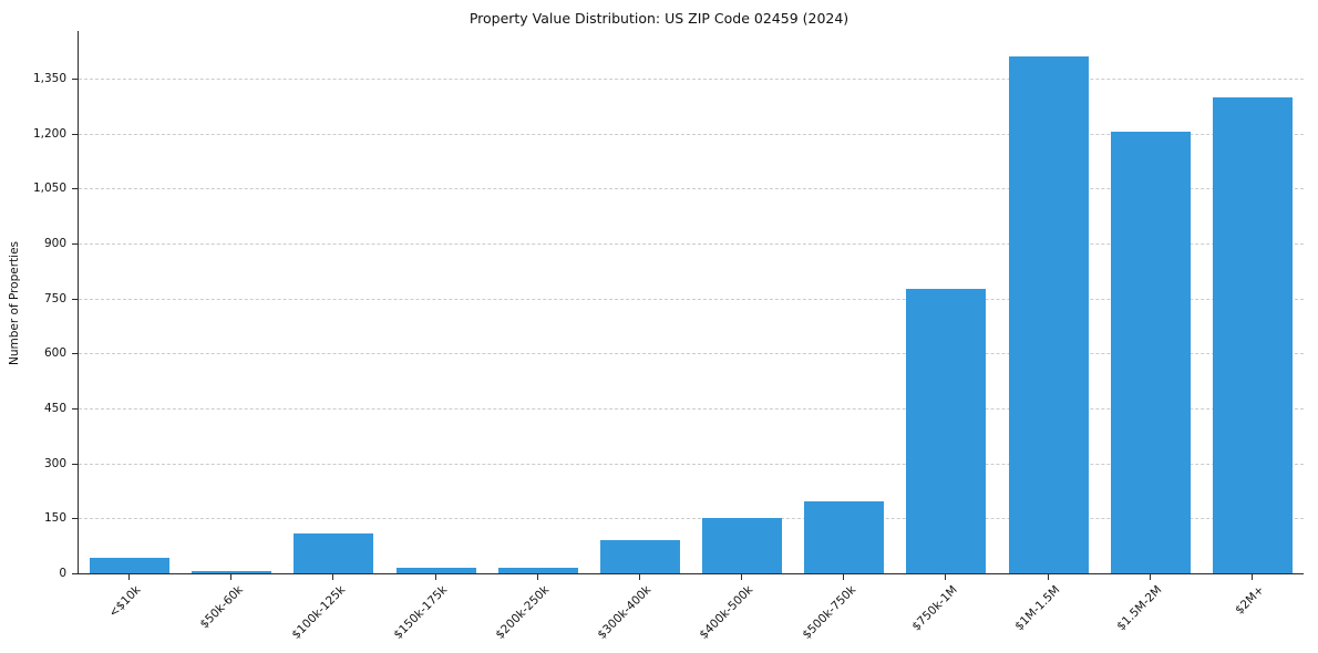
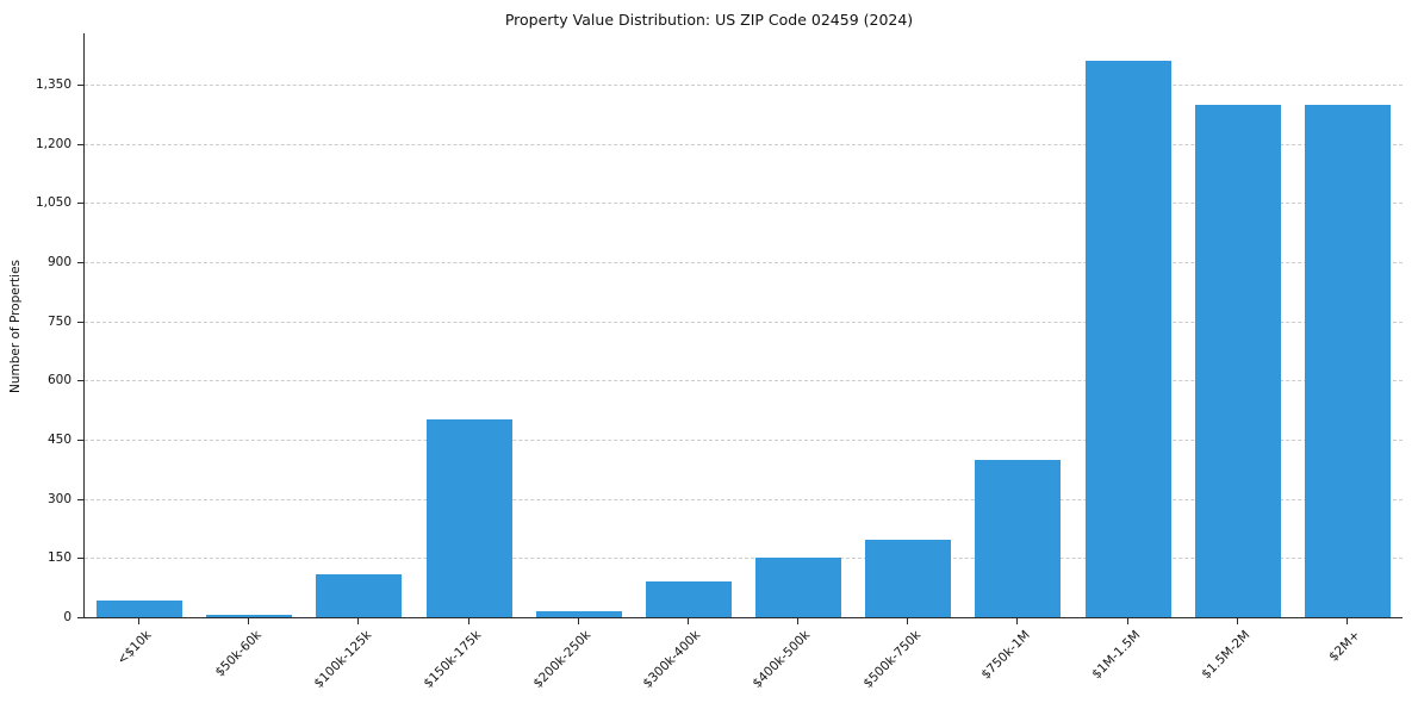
$150k-175k: 10 -> 500
$750k-1M: 780 -> 400
$1.5M-2M: 1200 -> 1300
